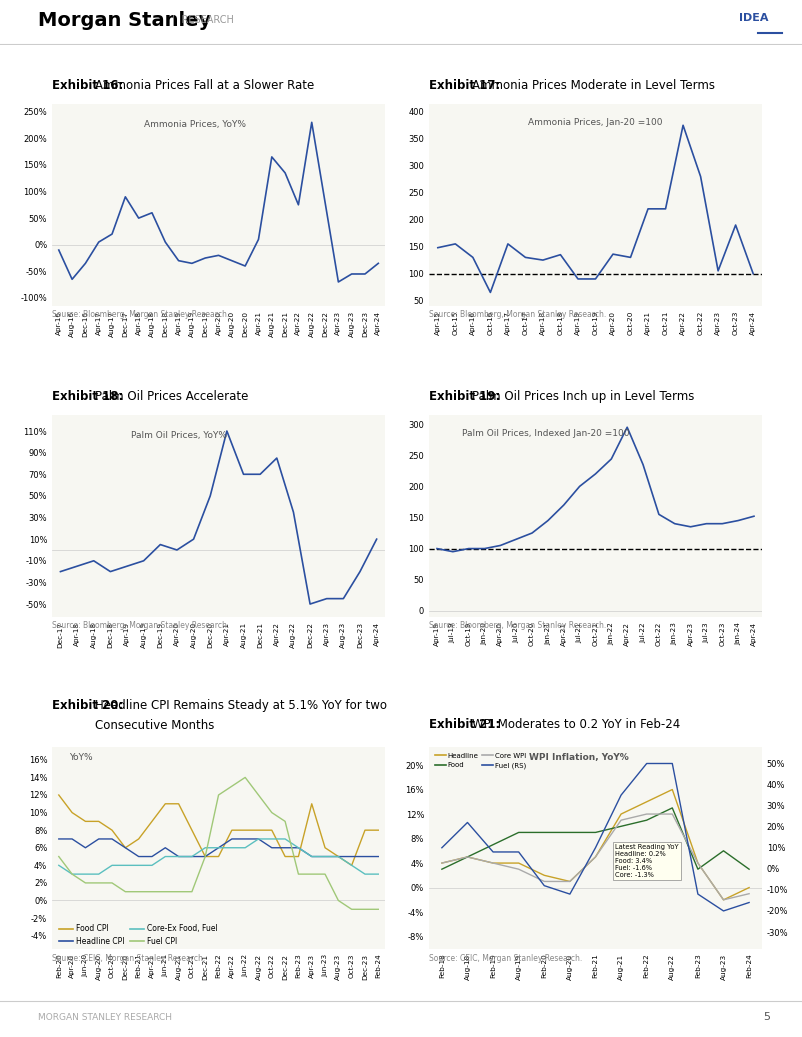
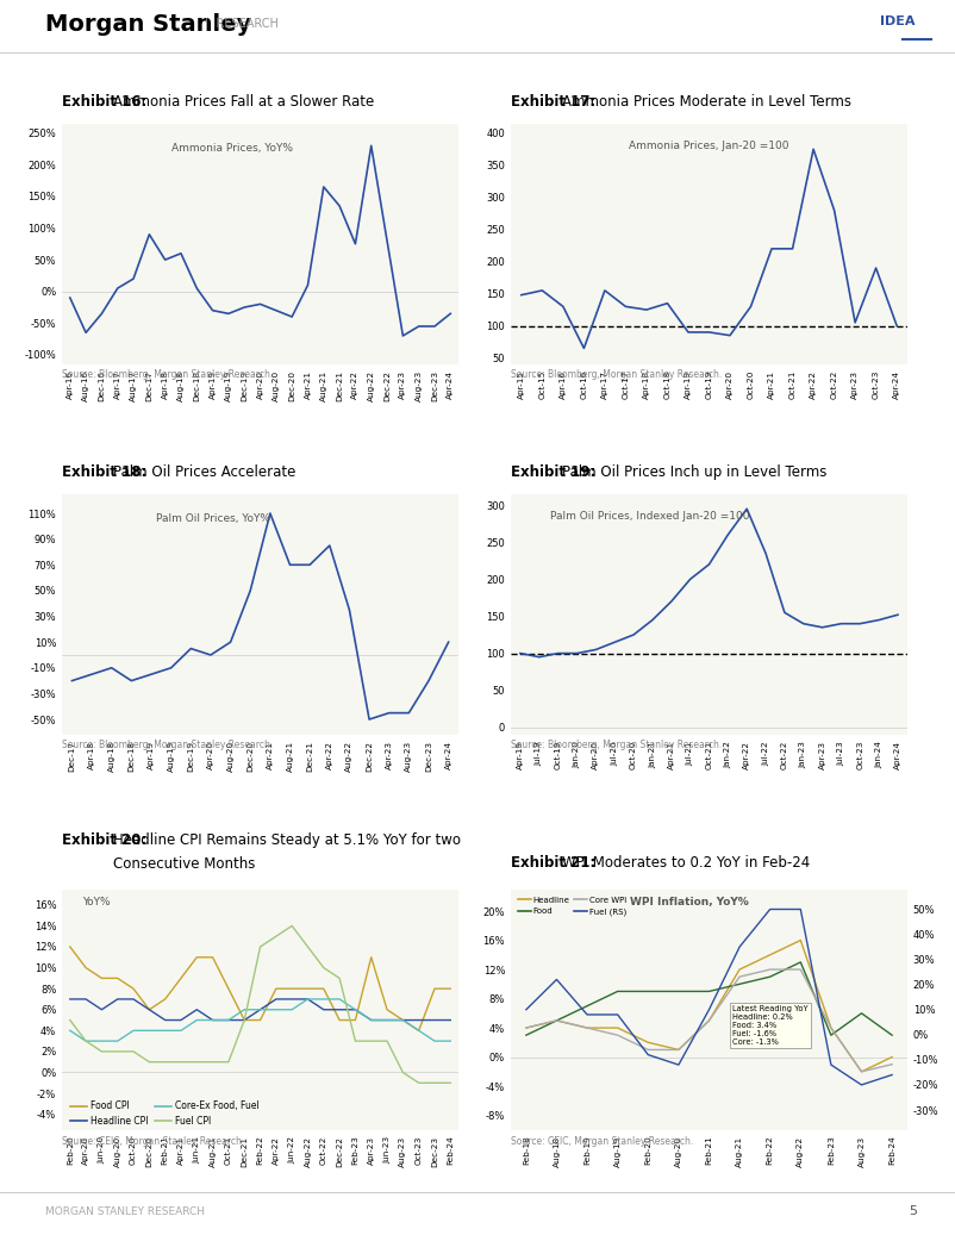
Apr-20: 136 -> 85
Jan-22: 244 -> 260
